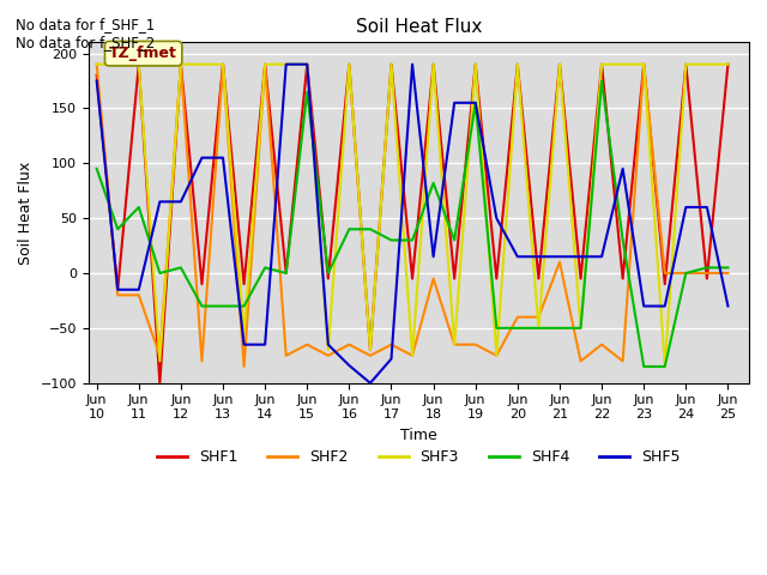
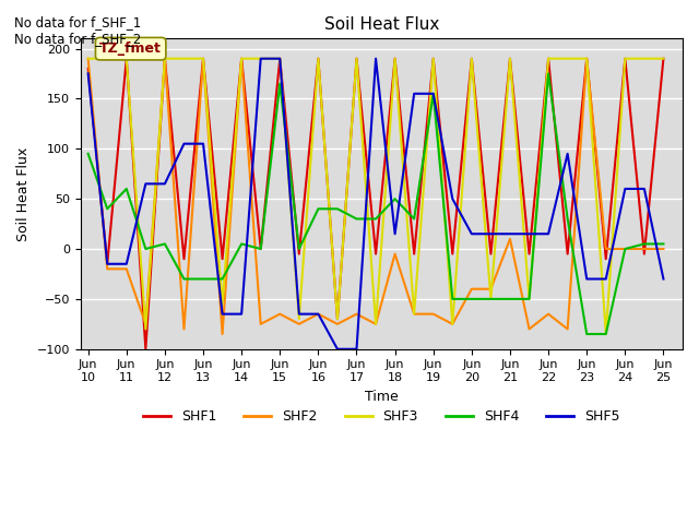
SHF5/Jun 16: -84 -> -65
SHF5/Jun 17: -78 -> -100
SHF4/Jun 18: 82 -> 50
